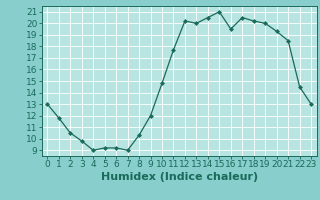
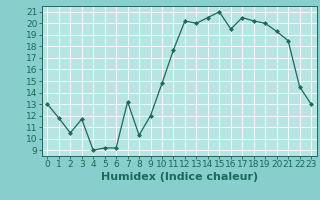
3: 9.8 -> 11.7
7: 9.0 -> 13.2
